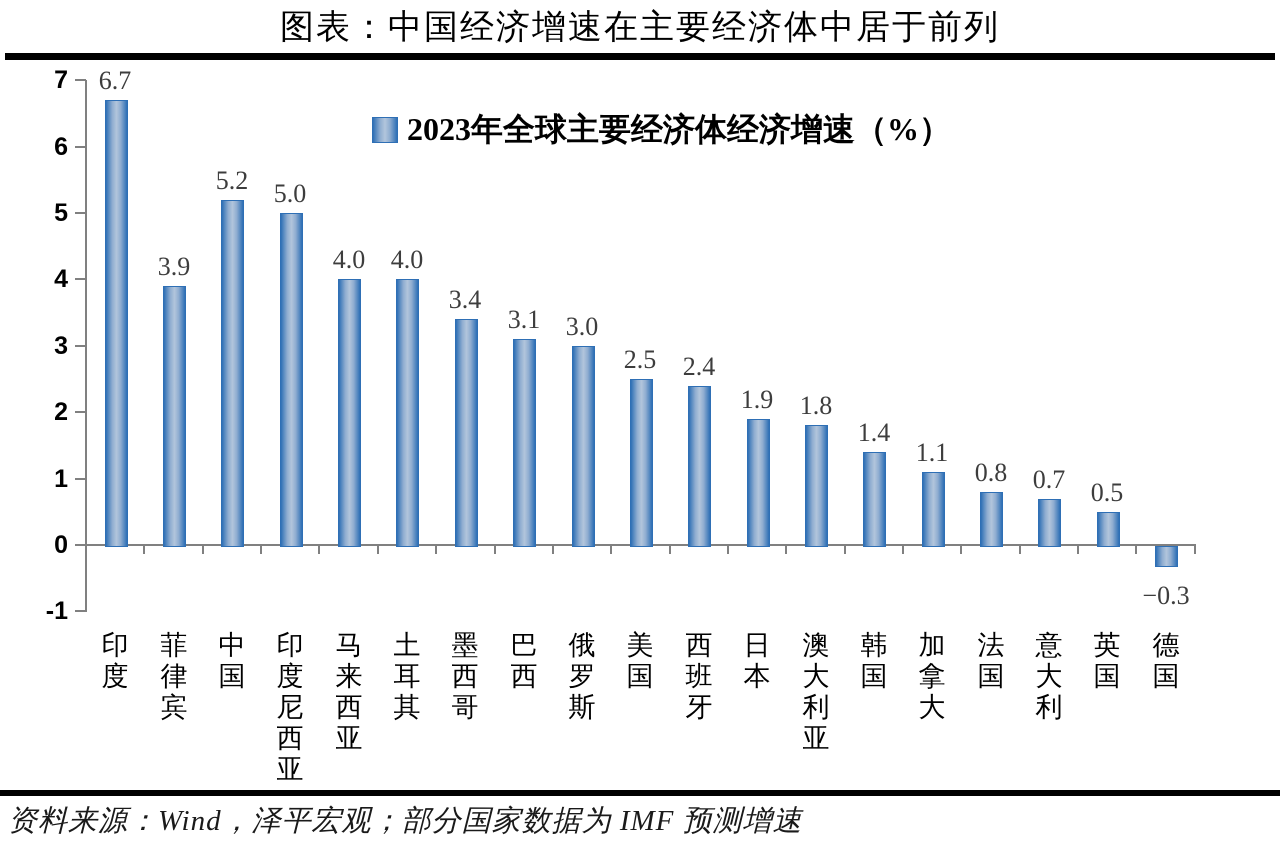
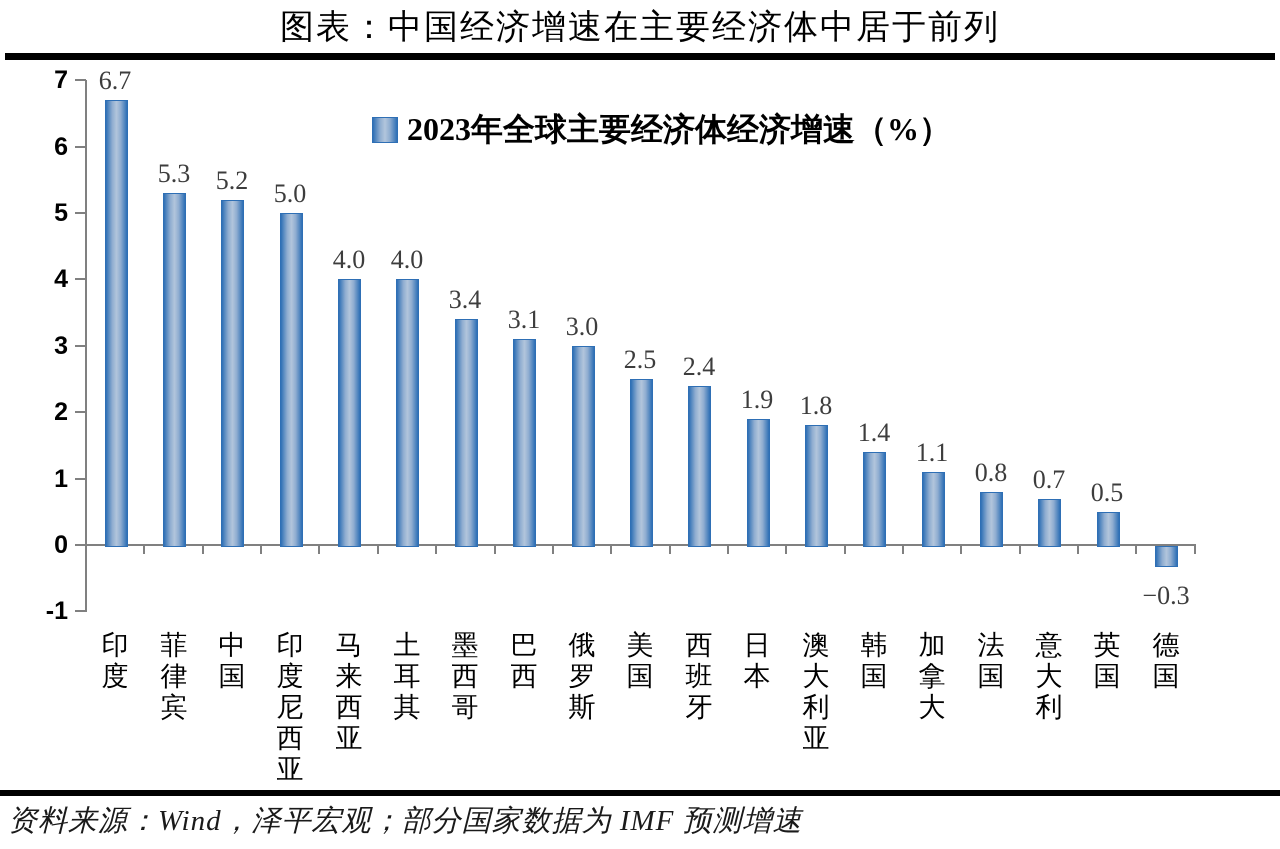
菲律宾: 3.9 -> 5.3
